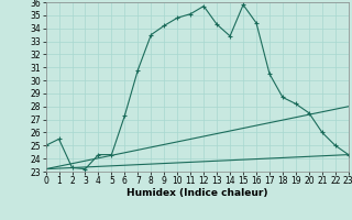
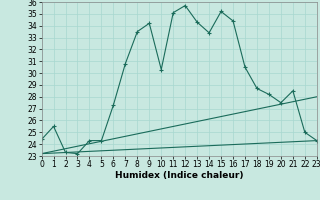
0: 25.0 -> 24.4
10: 34.8 -> 30.3
15: 35.8 -> 35.2
21: 26.0 -> 28.5
